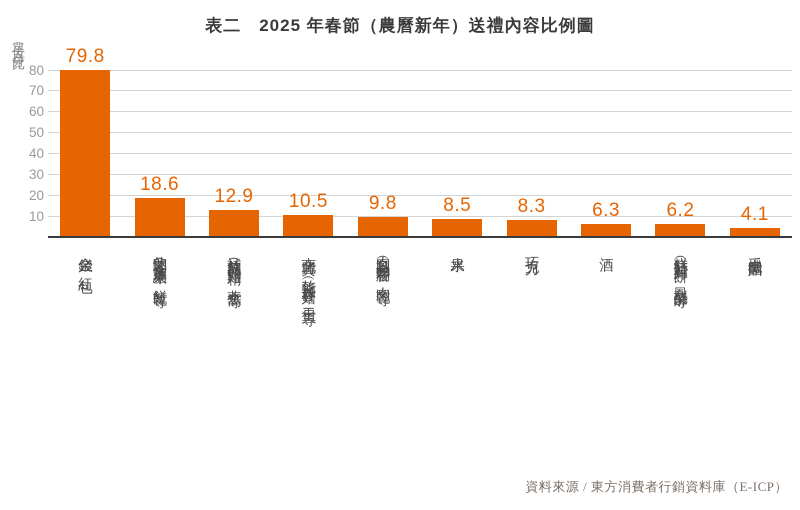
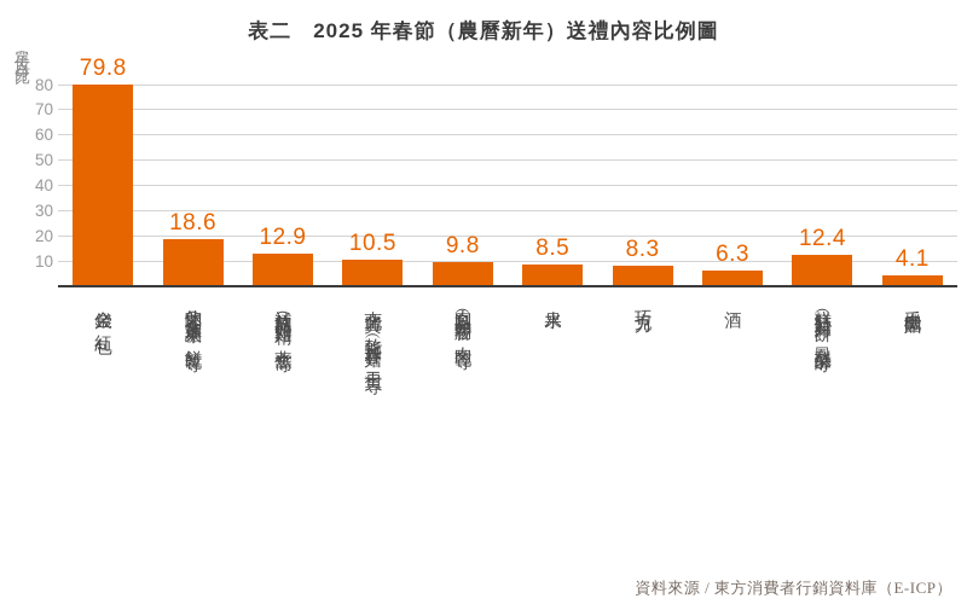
糕餅類（如月餅、鳳梨酥等）: 6.2 -> 12.4
